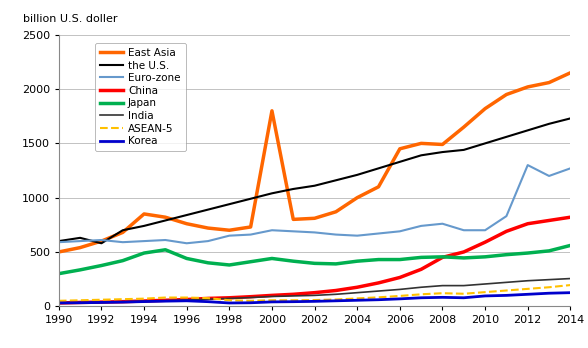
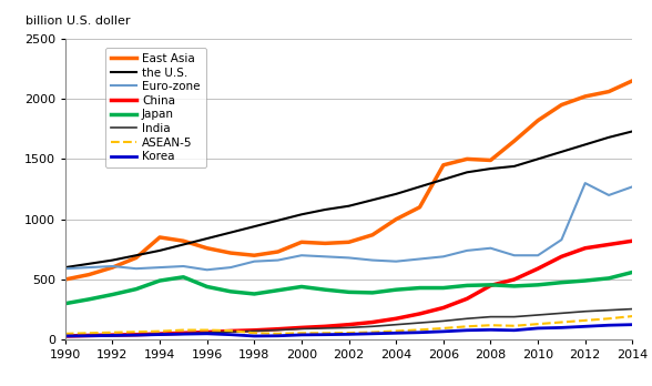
the U.S./1992: 580 -> 660
East Asia/2000: 1800 -> 810
